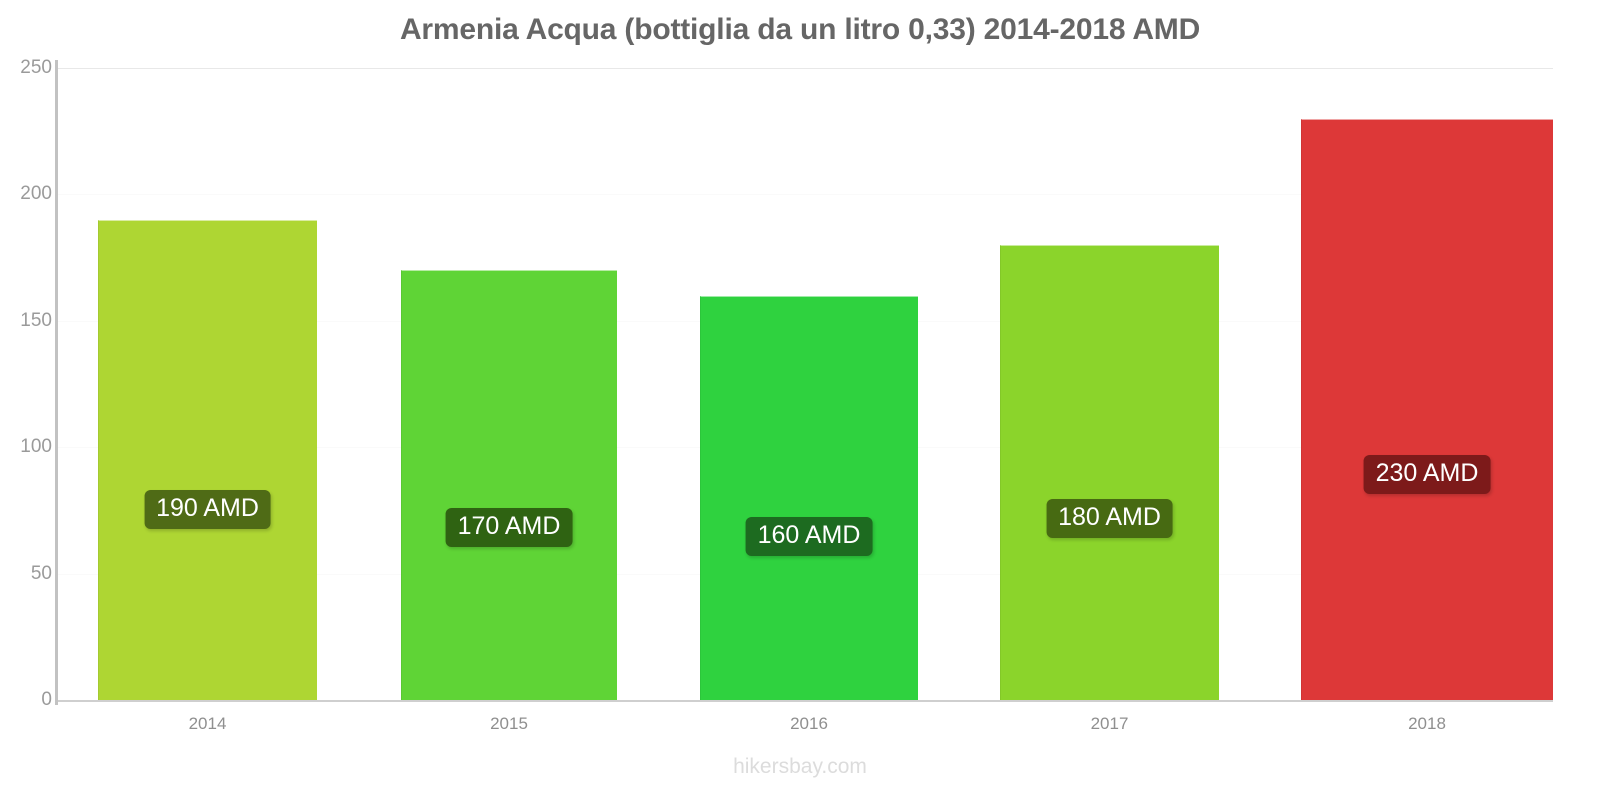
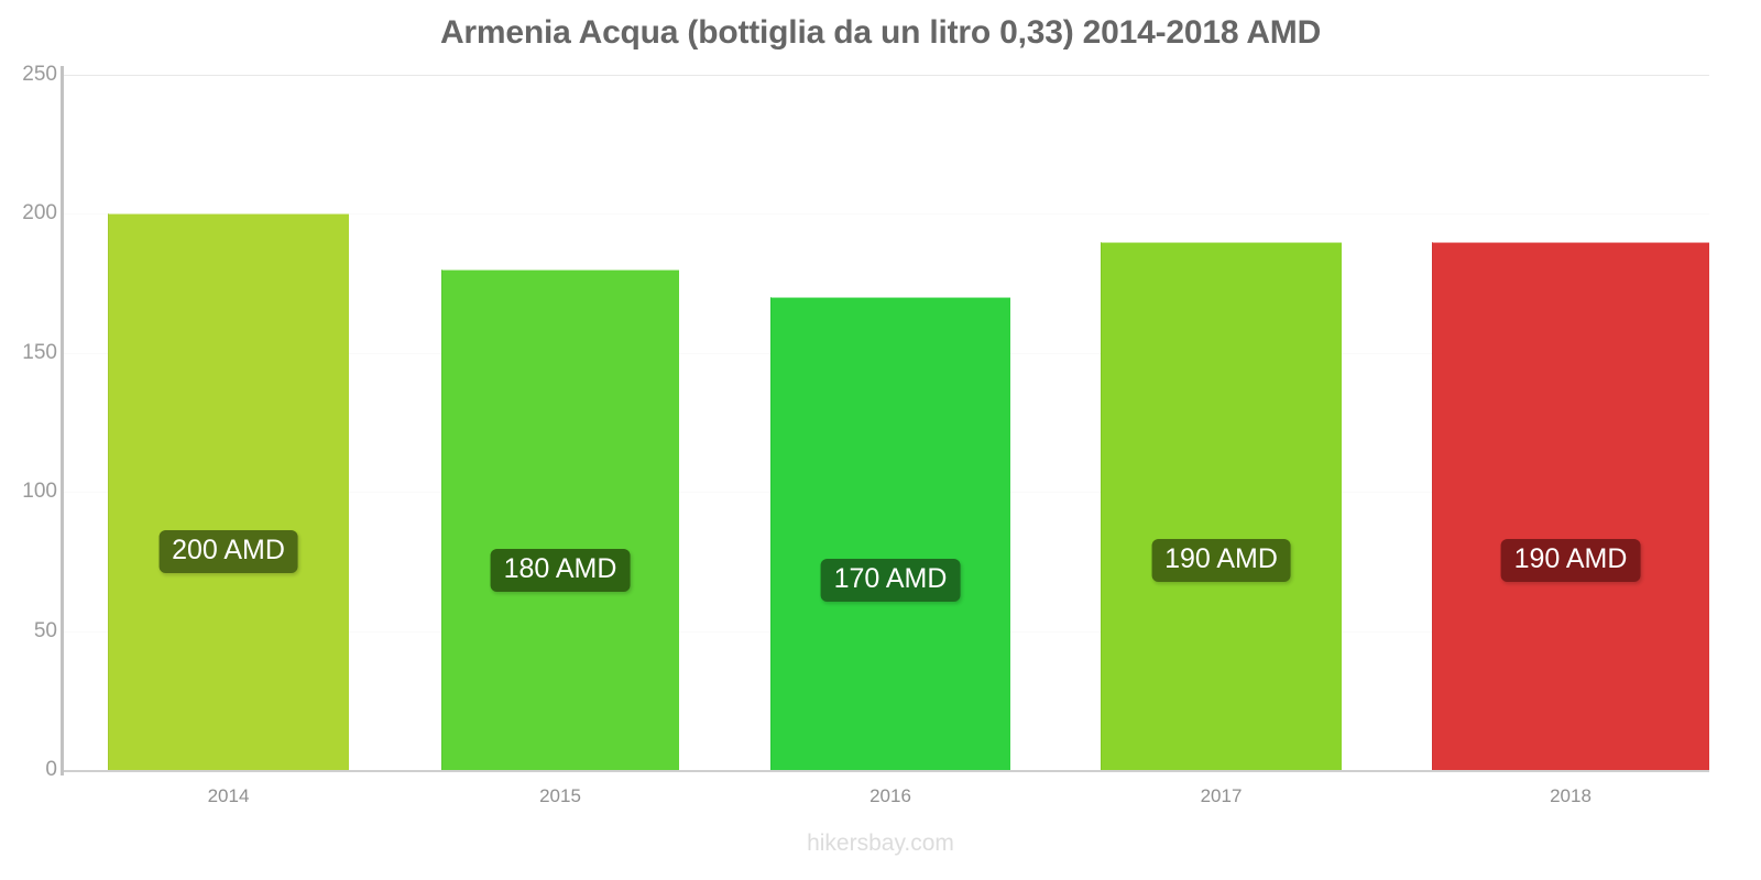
2014: 190 -> 200
2015: 170 -> 180
2016: 160 -> 170
2017: 180 -> 190
2018: 230 -> 190
